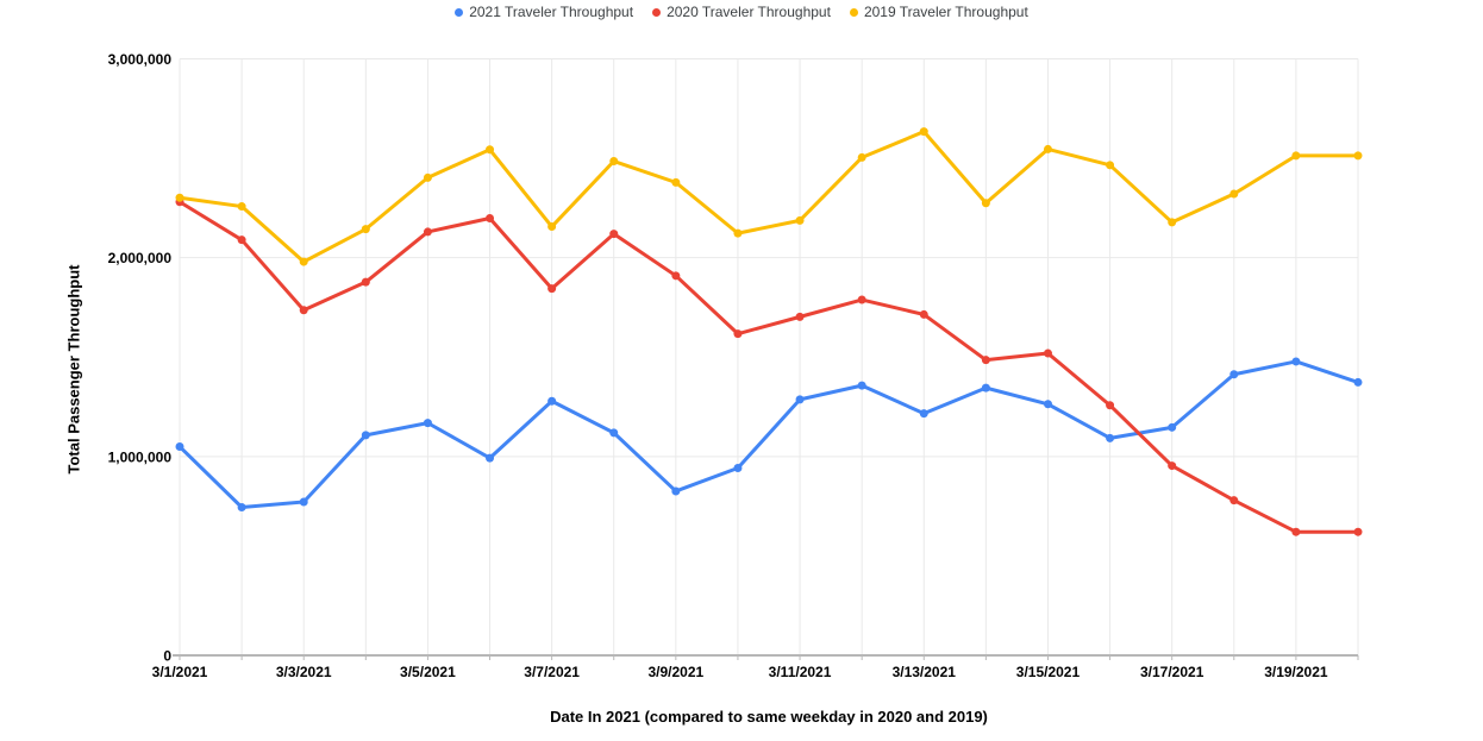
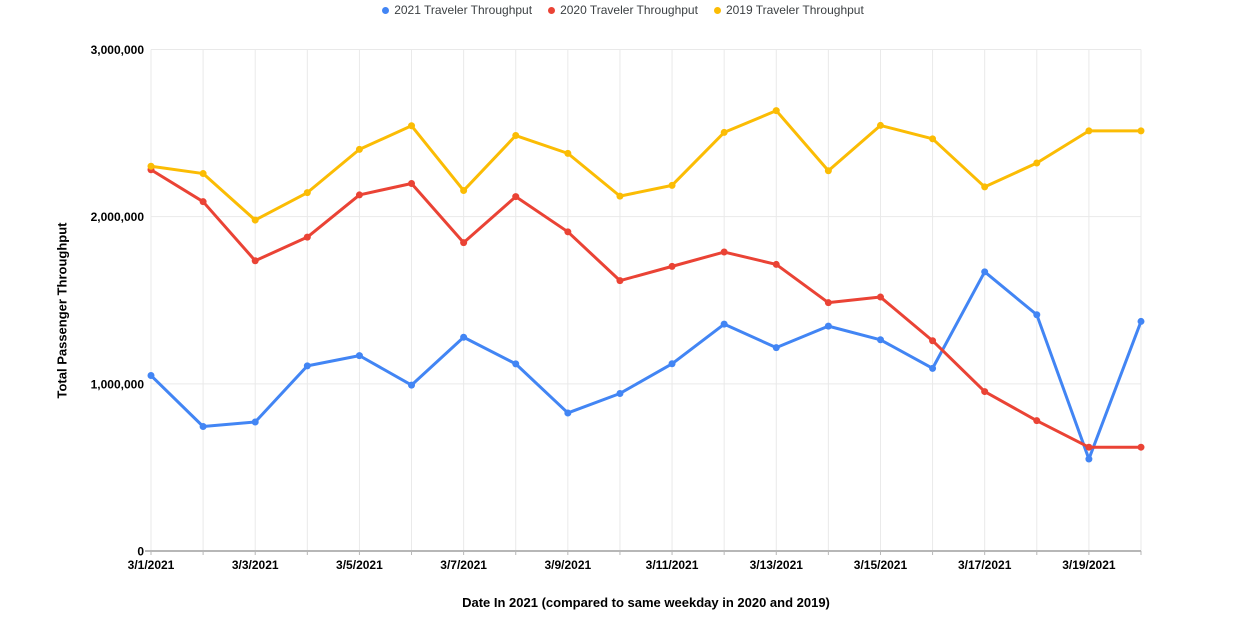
2021 Traveler Throughput/3/11/2021: 1290000 -> 1120000
2021 Traveler Throughput/3/17/2021: 1150000 -> 1670000
2021 Traveler Throughput/3/19/2021: 1480000 -> 550000
